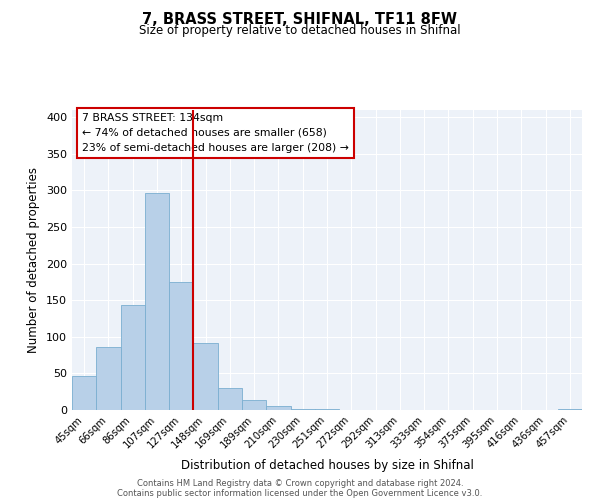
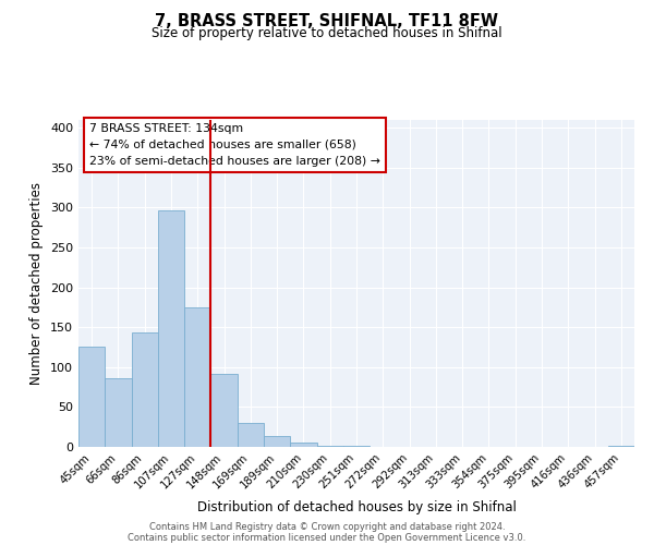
45sqm: 47 -> 126
